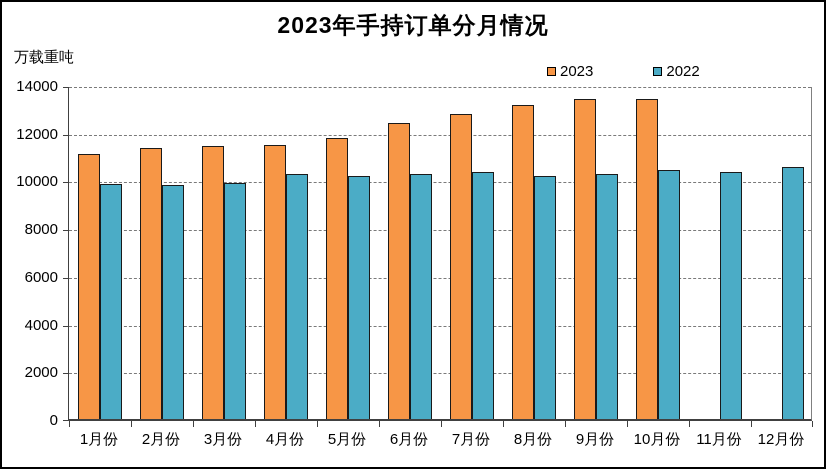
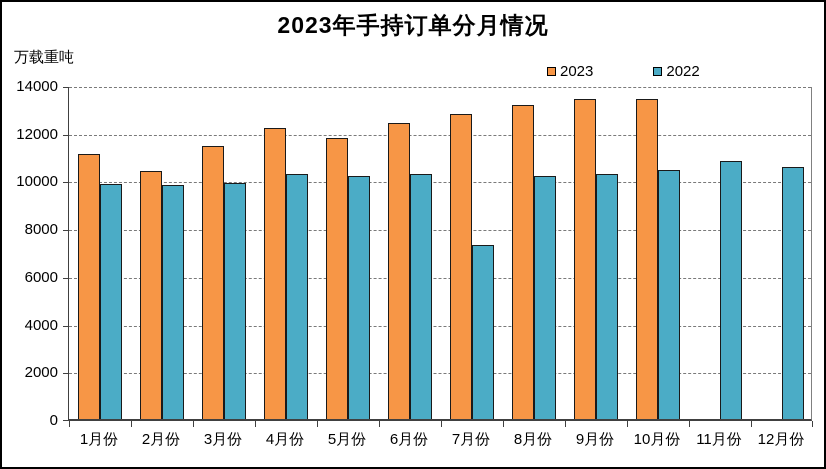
2023/2月份: 11400 -> 10400
2023/4月份: 11500 -> 12200
2022/7月份: 10400 -> 7300
2022/11月份: 10400 -> 10800
